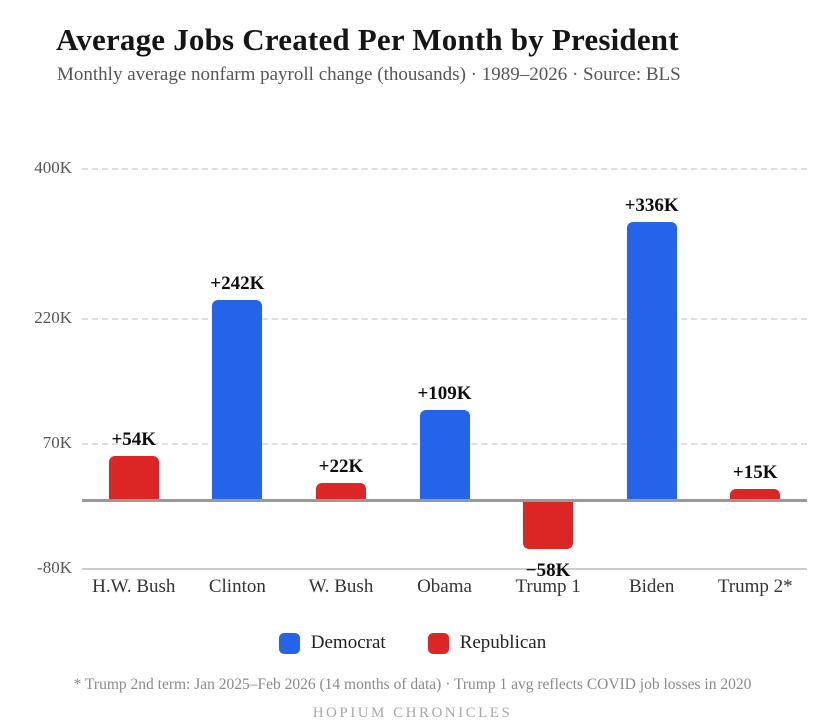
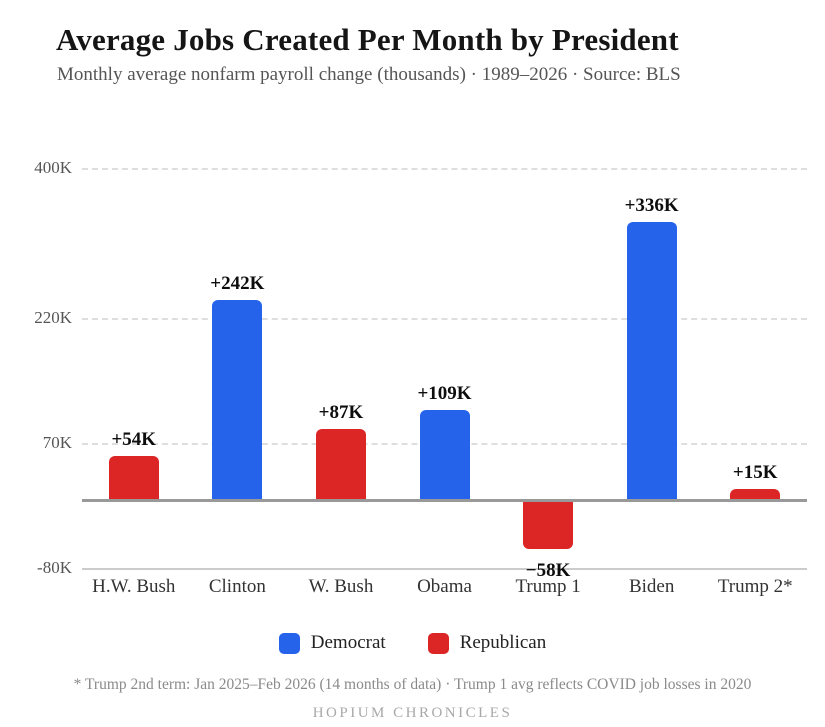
W. Bush: +22K -> +87K
